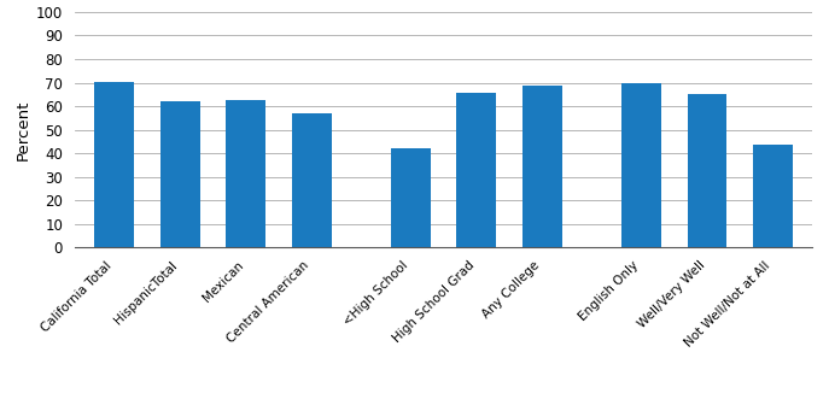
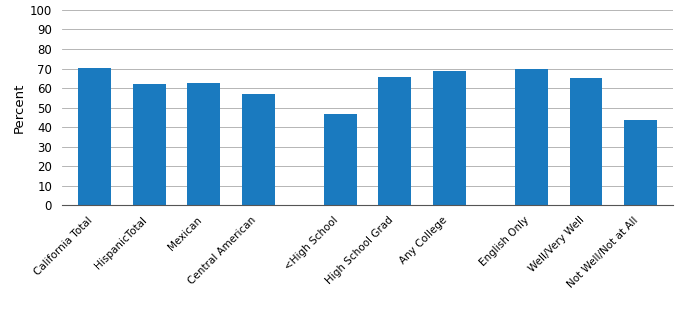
<High School: 42 -> 46
